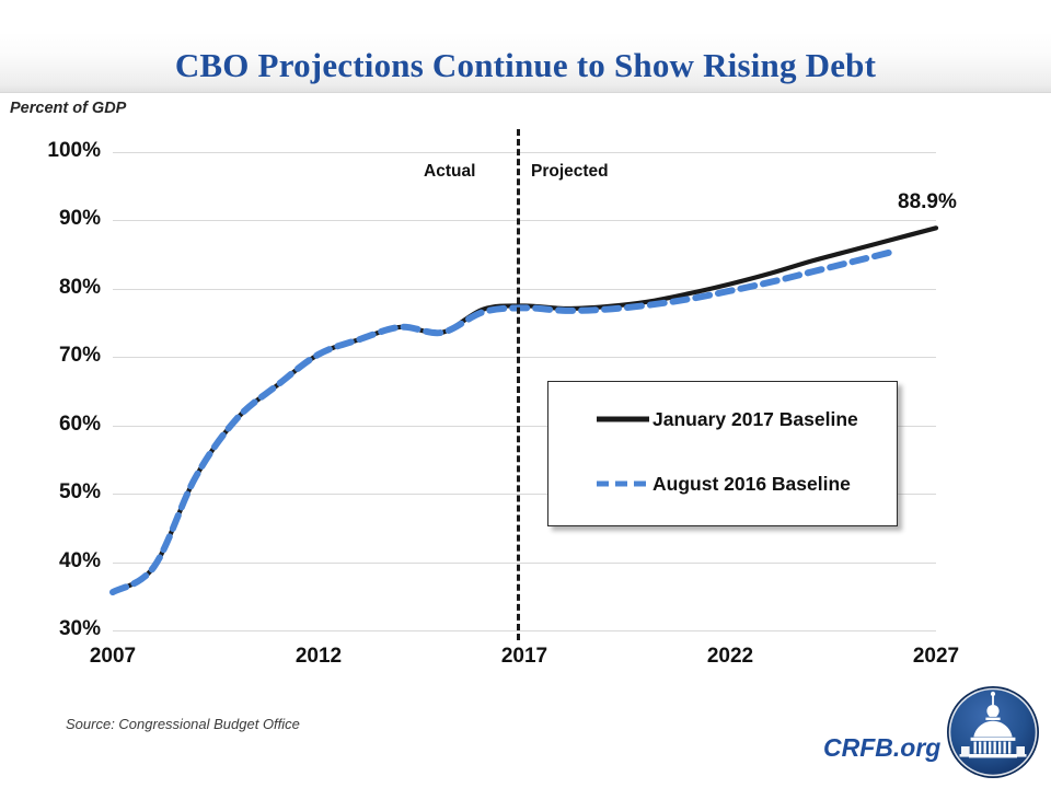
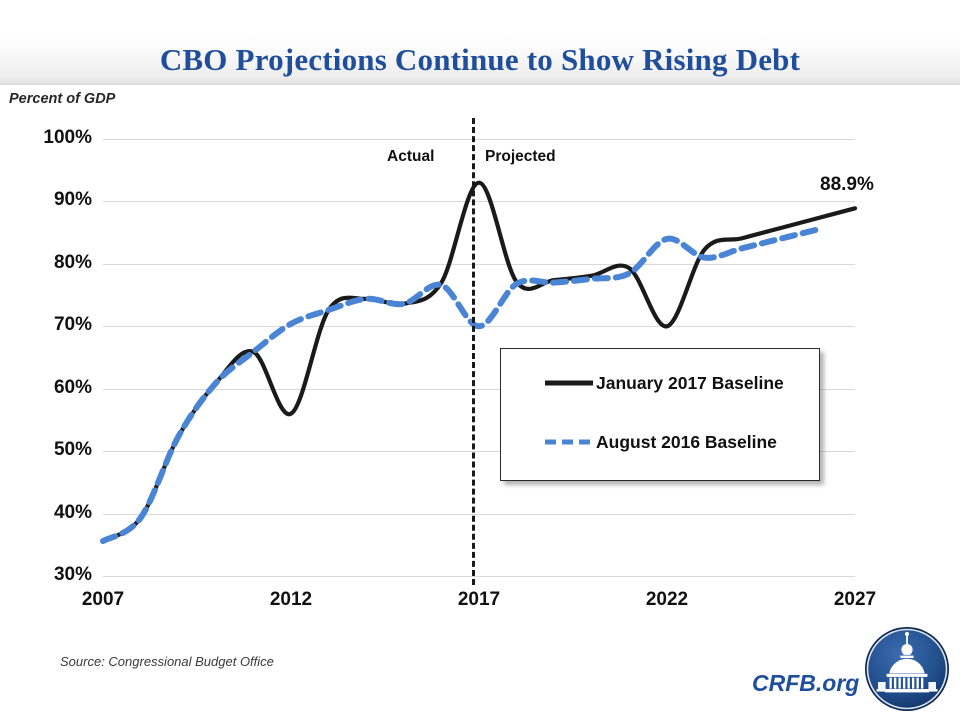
January 2017 Baseline/2012: 70% -> 56%
January 2017 Baseline/2017: 78% -> 93%
August 2016 Baseline/2017: 77% -> 70%
January 2017 Baseline/2022: 81% -> 70%
August 2016 Baseline/2022: 80% -> 84%
